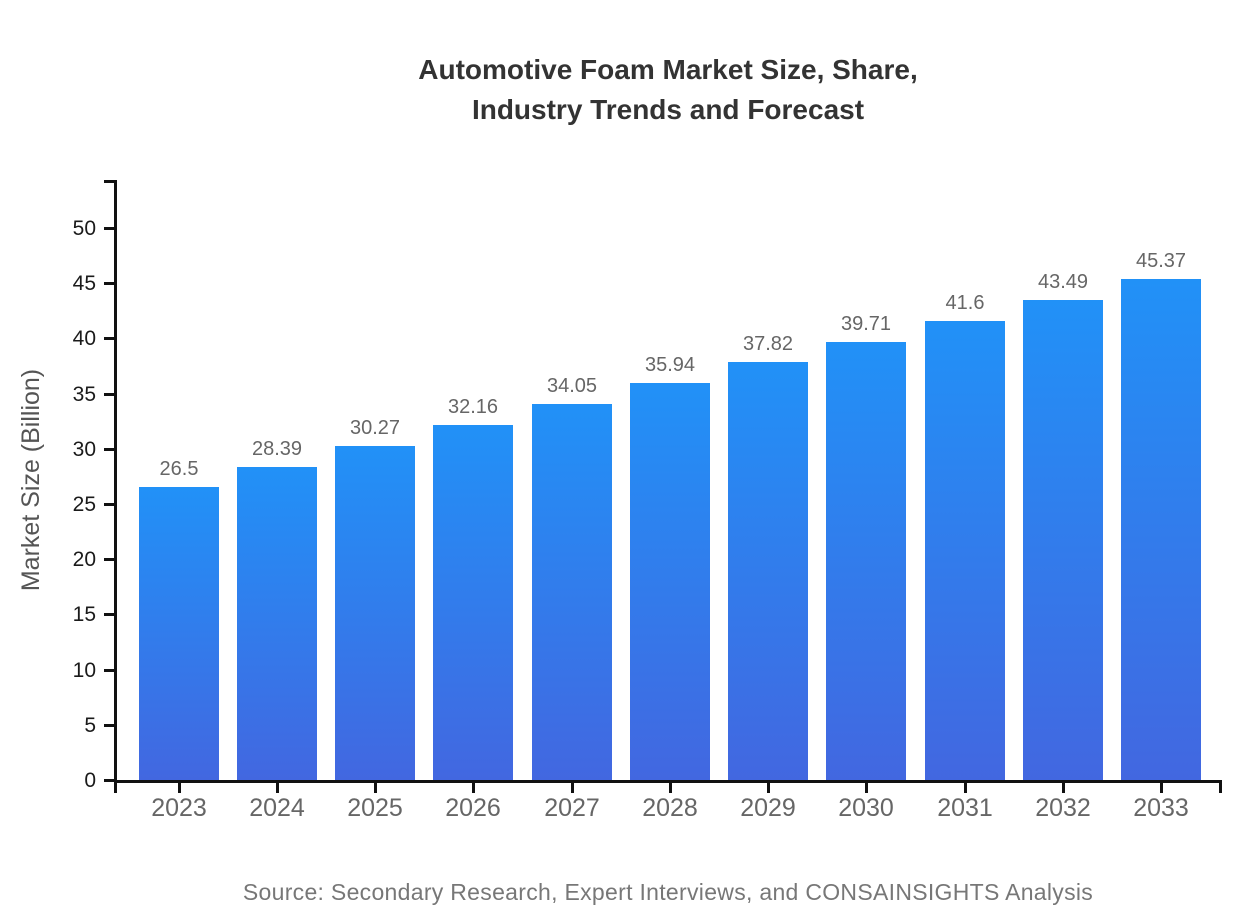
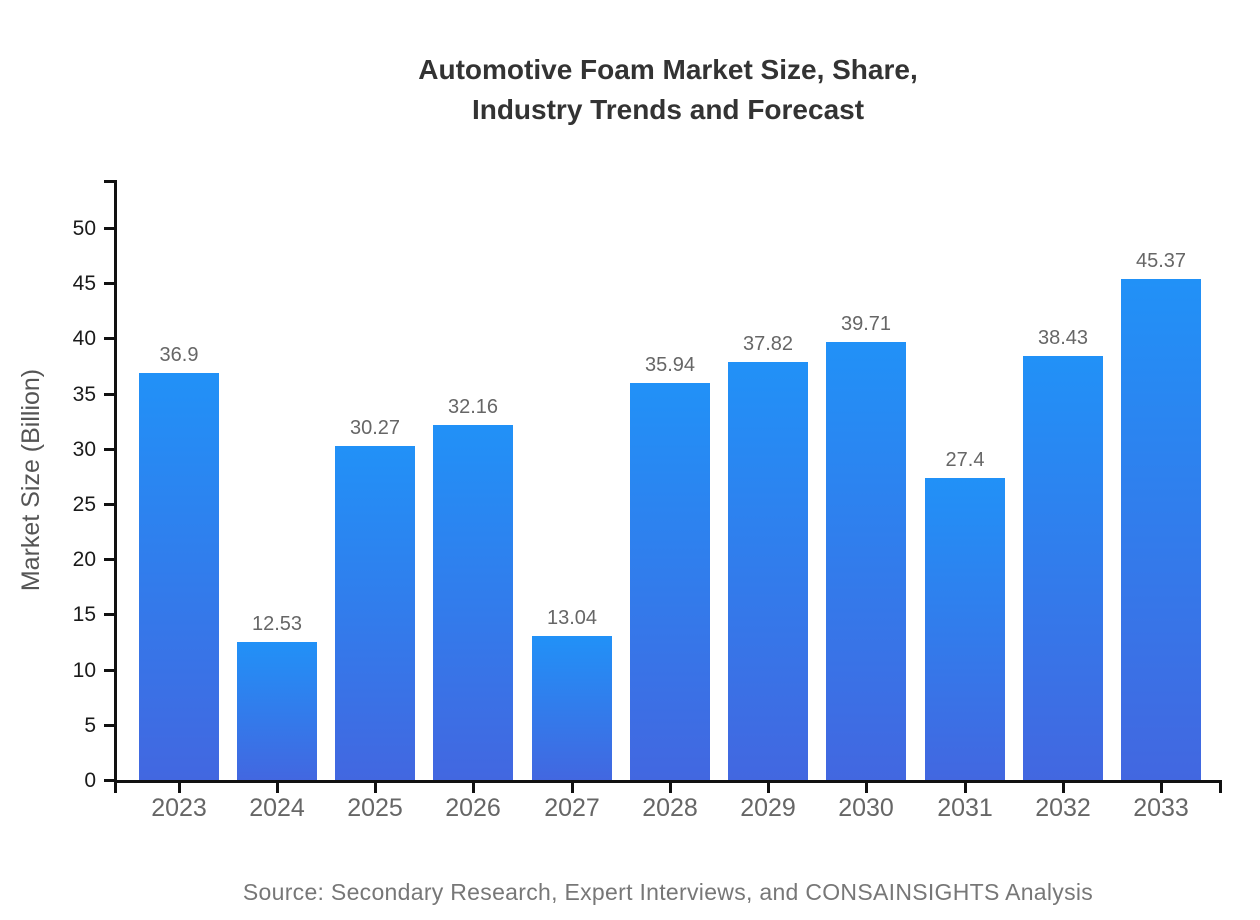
2023: 26.5 -> 36.9
2024: 28.39 -> 12.53
2027: 34.05 -> 13.04
2031: 41.6 -> 27.4
2032: 43.49 -> 38.43
